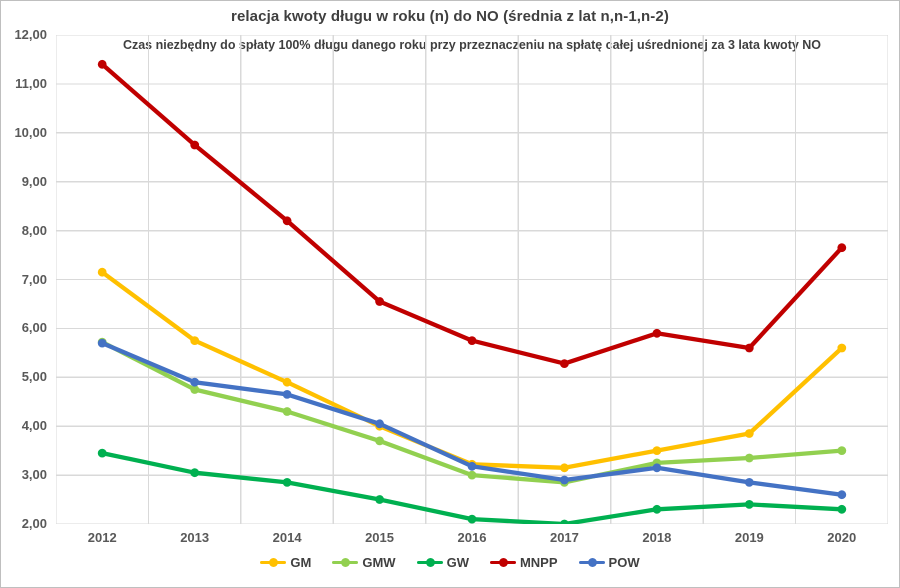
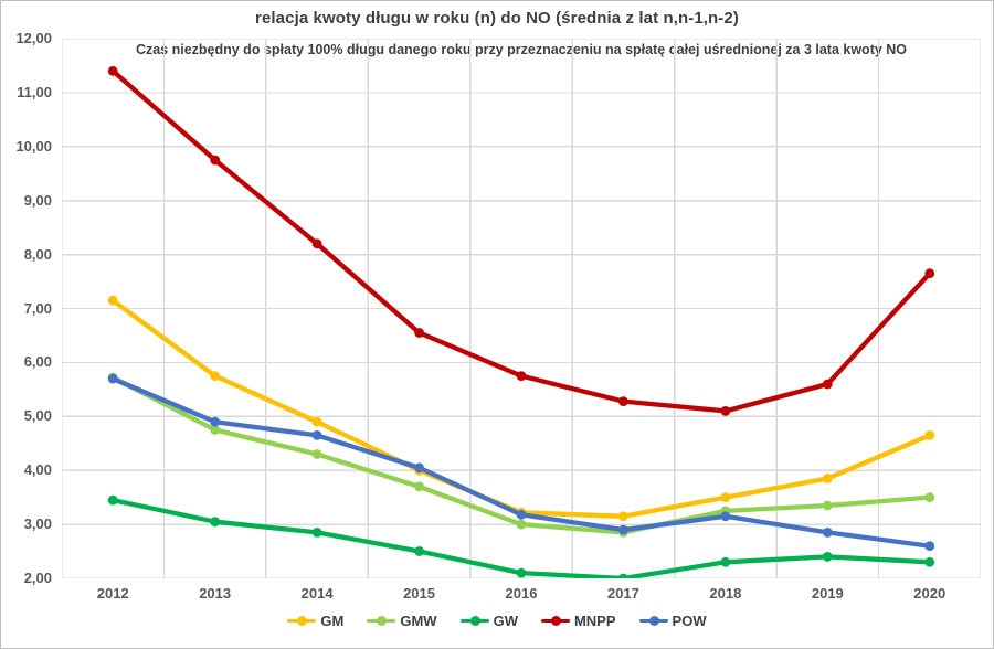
MNPP/2018: 5,9 -> 5,1
GM/2020: 5,6 -> 4,7
